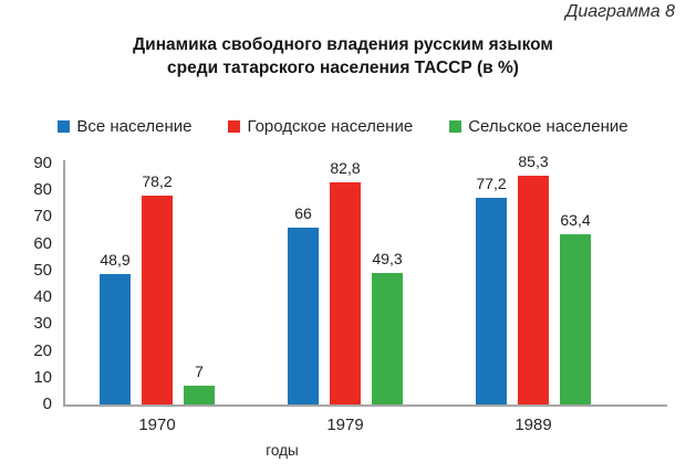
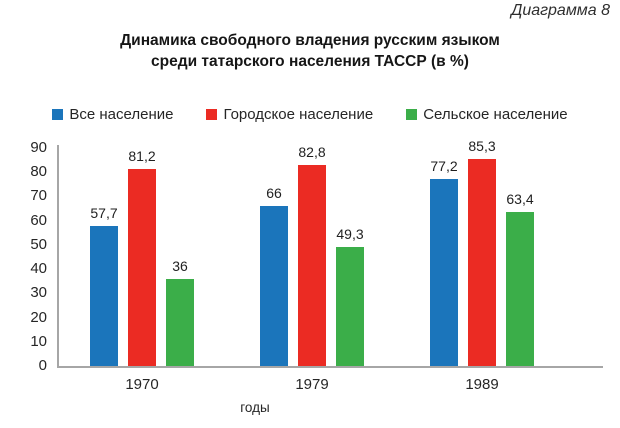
Все население/1970: 48,9 -> 57,7
Городское население/1970: 78,2 -> 81,2
Сельское население/1970: 7 -> 36
